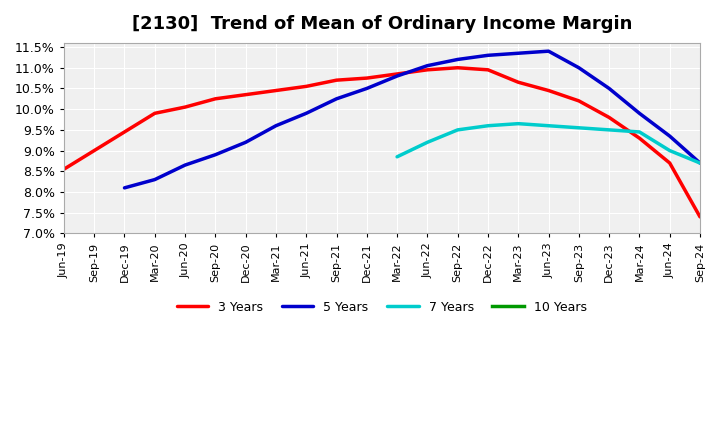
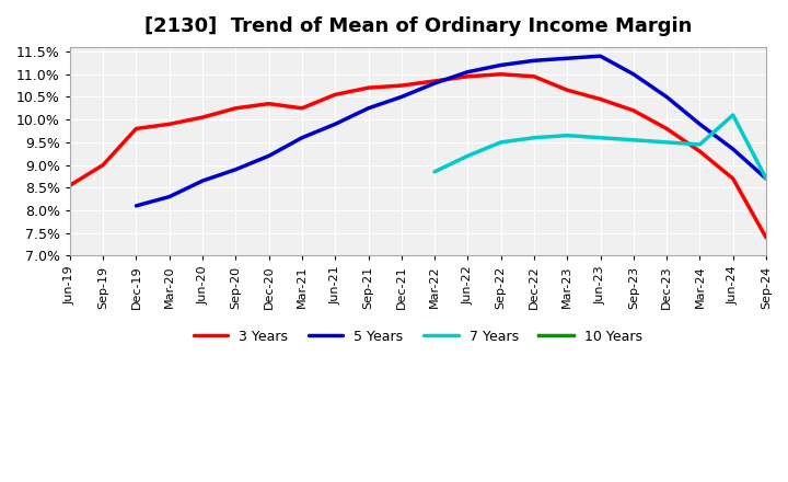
3 Years/Dec-19: 9.45% -> 9.80%
3 Years/Mar-21: 10.45% -> 10.25%
7 Years/Jun-24: 9.00% -> 10.10%
